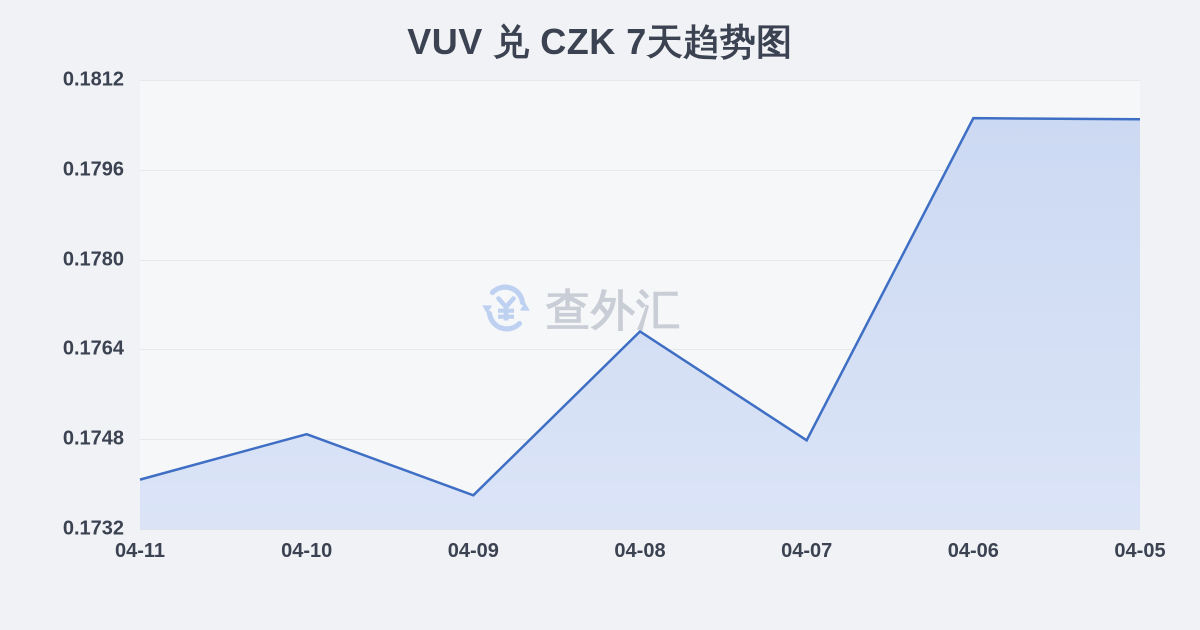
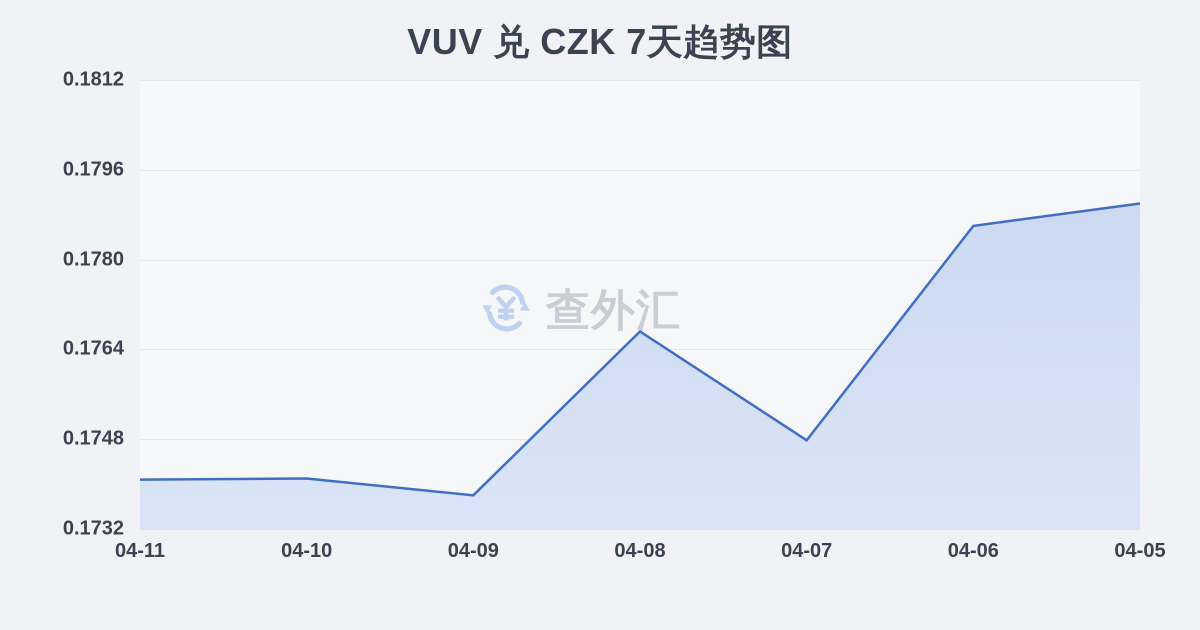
04-10: 0.1749 -> 0.1741
04-06: 0.1805 -> 0.1786
04-05: 0.1805 -> 0.1790
